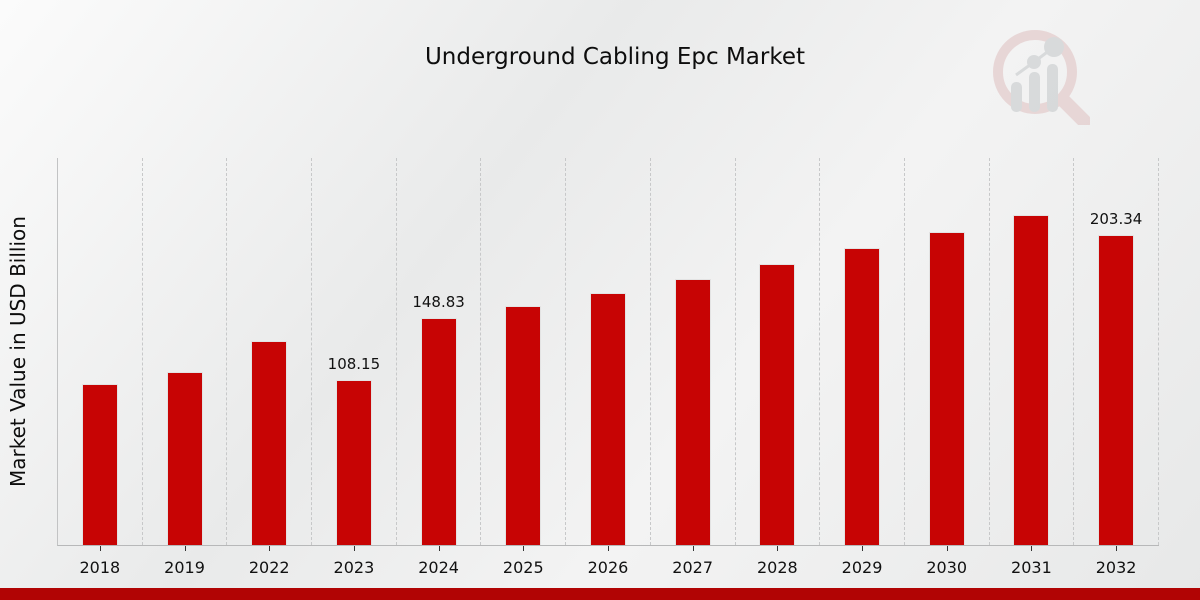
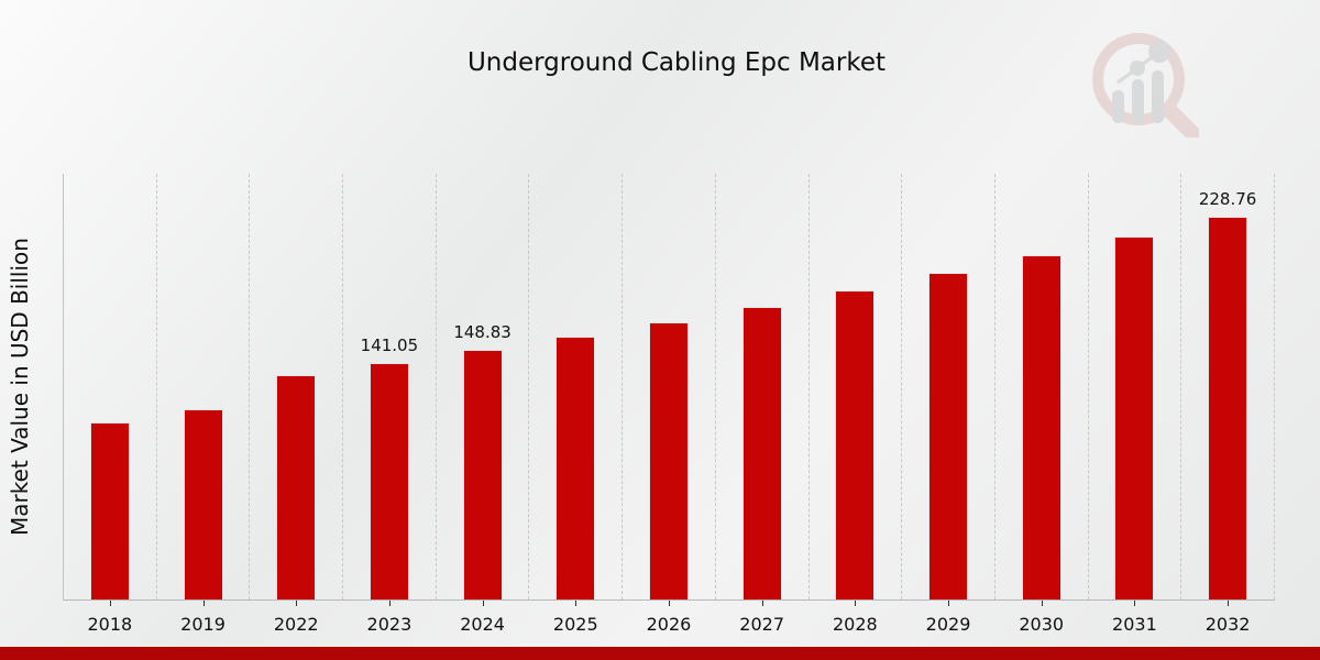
2023: 108.15 -> 141.05
2032: 203.34 -> 228.76
